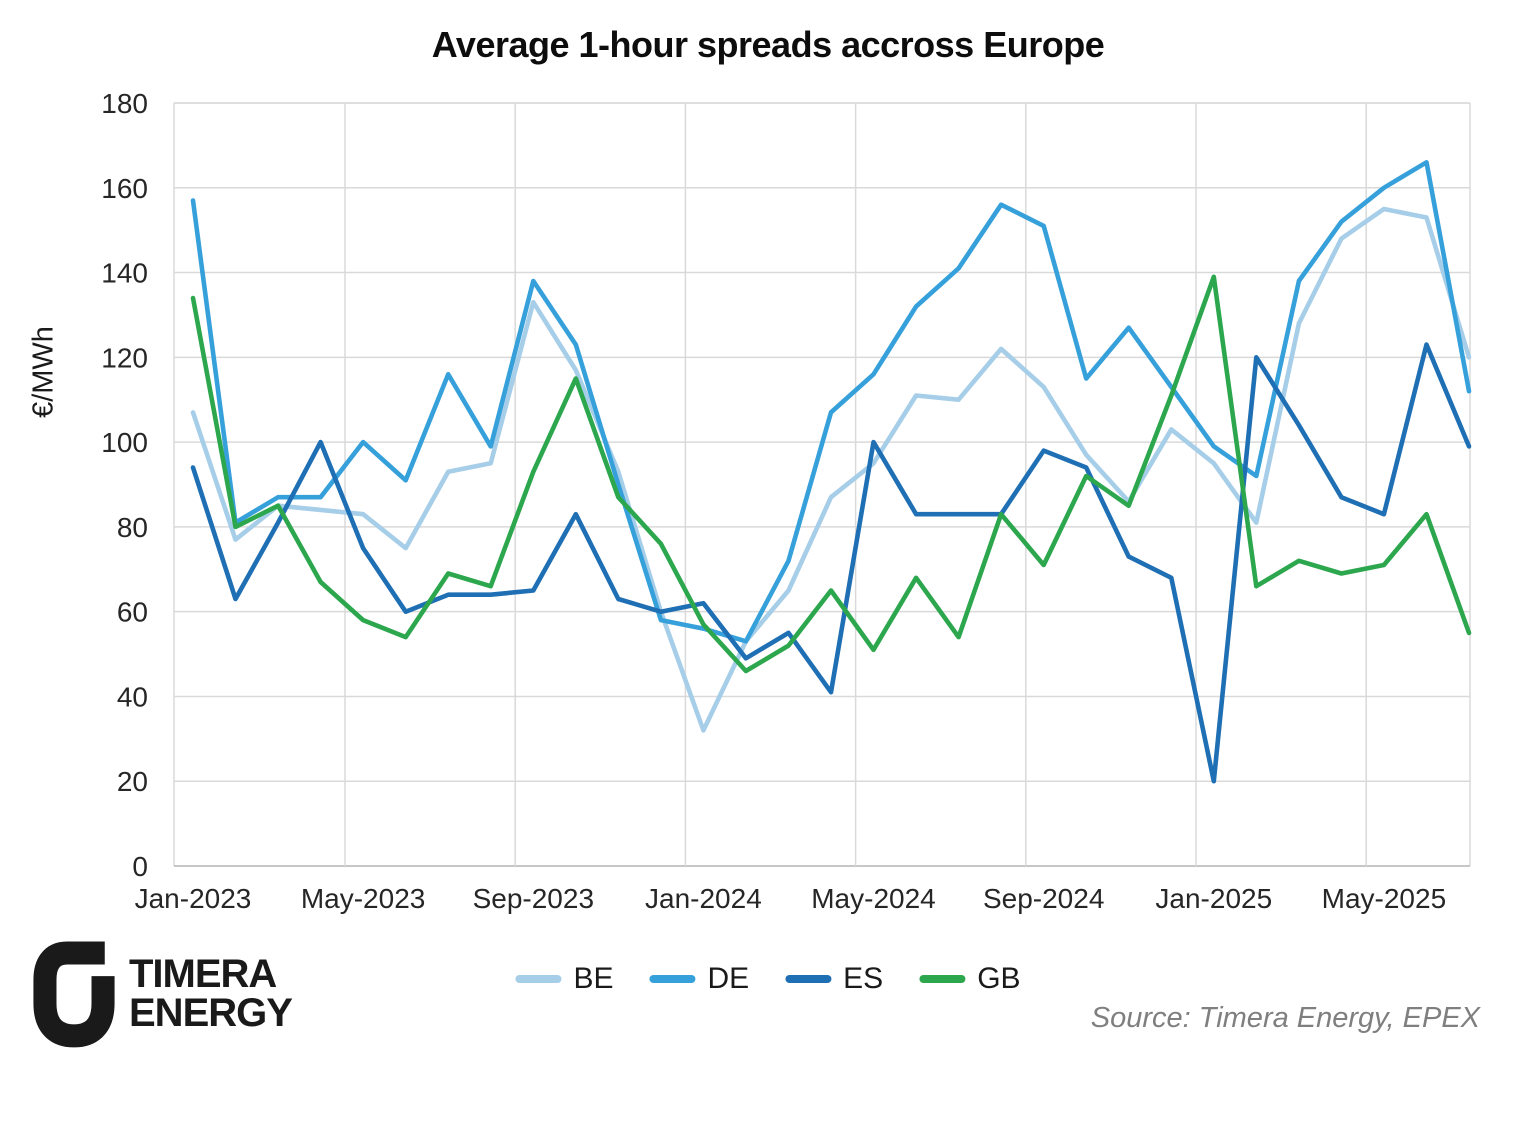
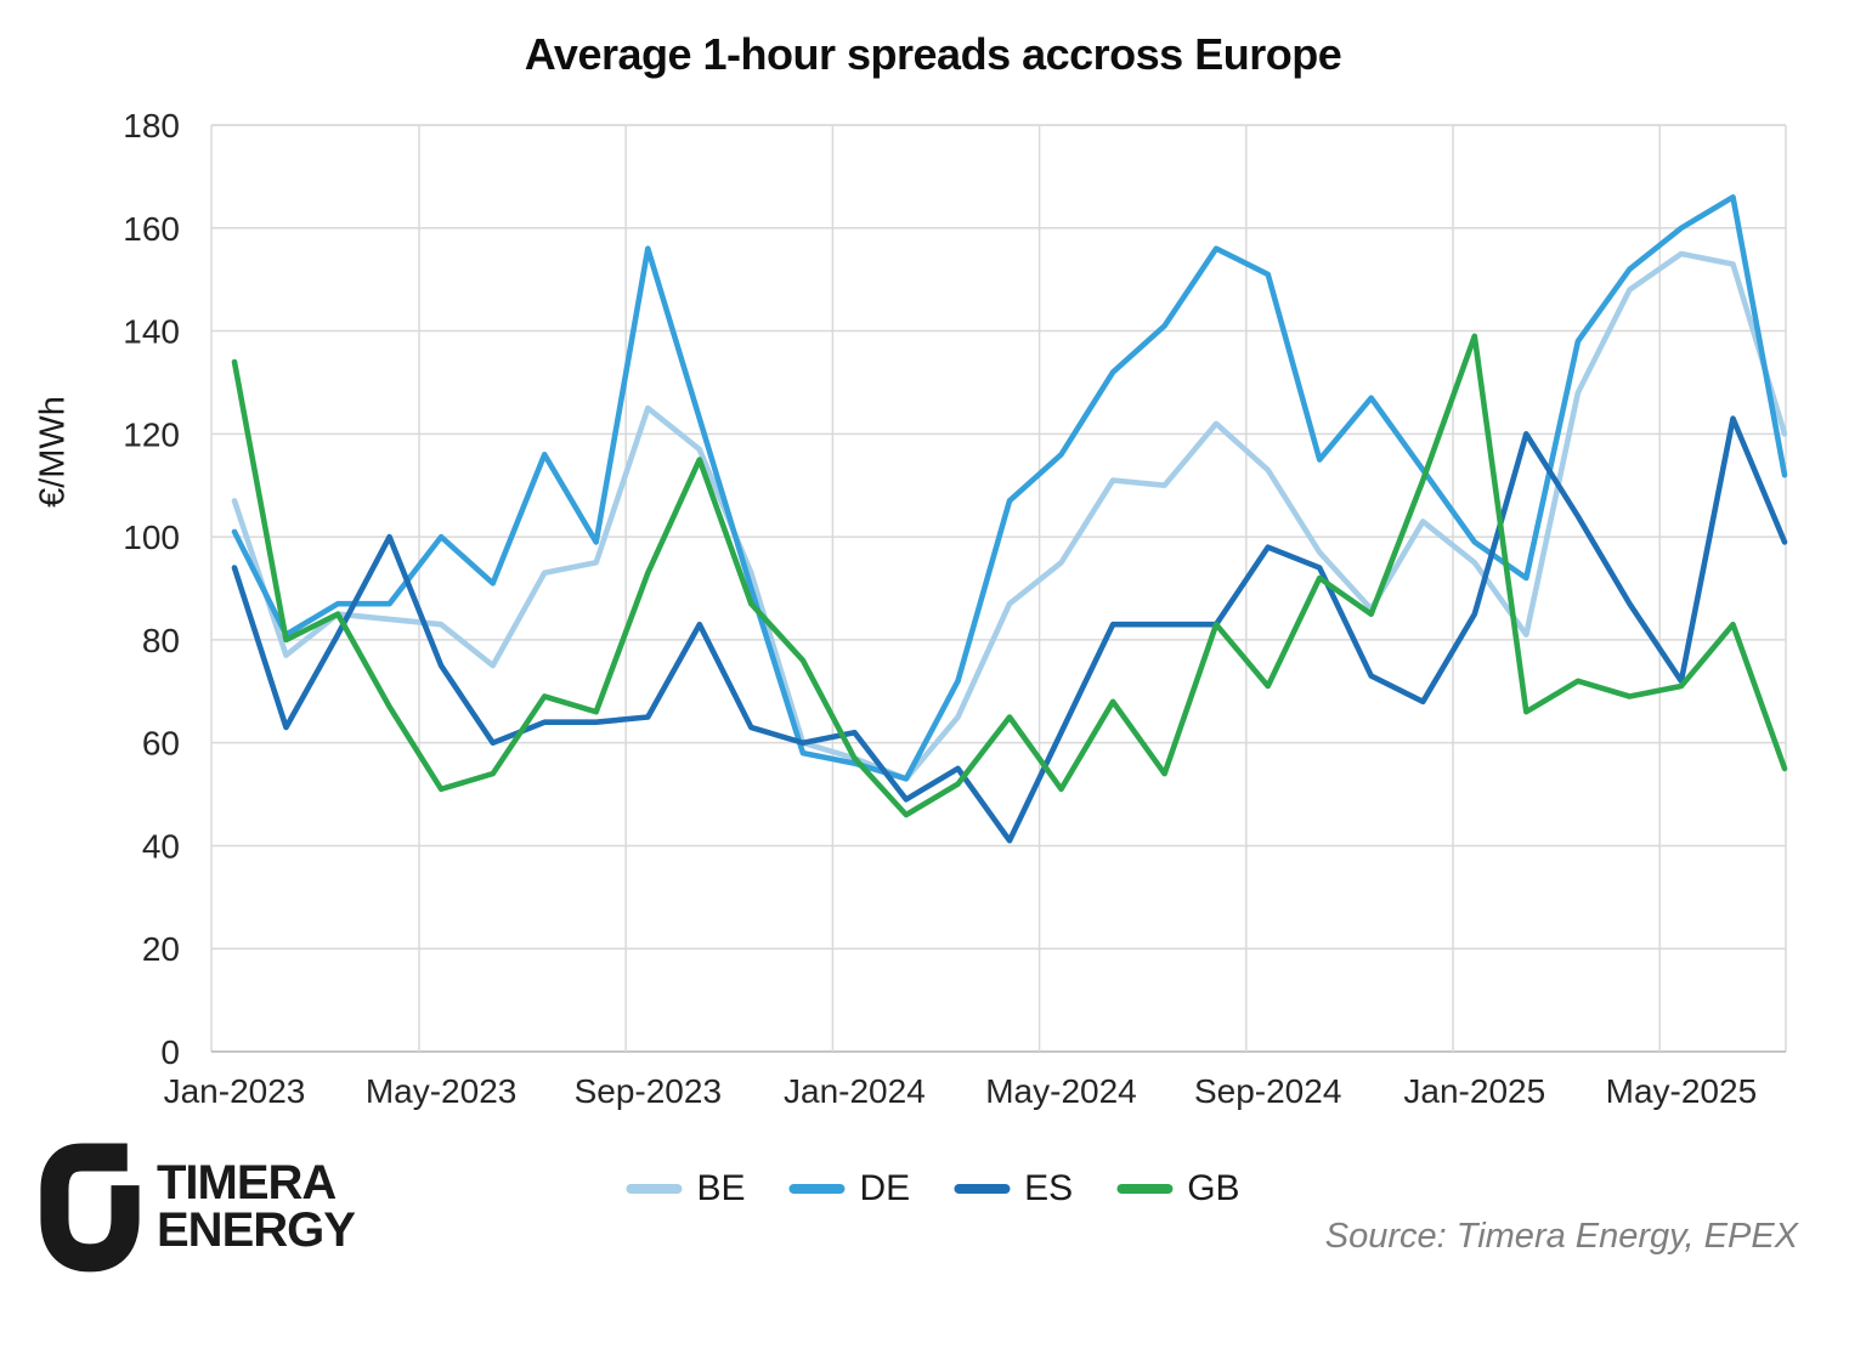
DE/Jan-2023: 157 -> 101
GB/May-2023: 58 -> 51
BE/Sep-2023: 133 -> 125
DE/Sep-2023: 138 -> 156
BE/Jan-2024: 32 -> 57
ES/May-2024: 100 -> 62
ES/Jan-2025: 20 -> 85
ES/May-2025: 83 -> 72
